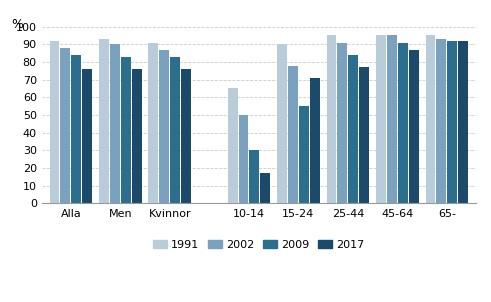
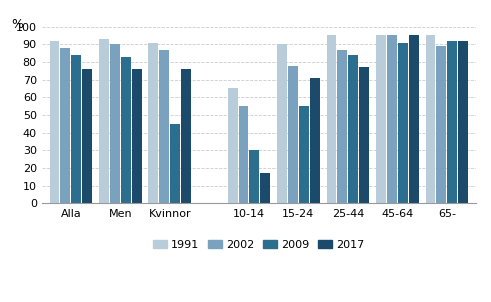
2009/Kvinnor: 83 -> 45
2002/10-14: 50 -> 55
2002/25-44: 91 -> 87
2017/45-64: 87 -> 95
2002/65-: 93 -> 89
